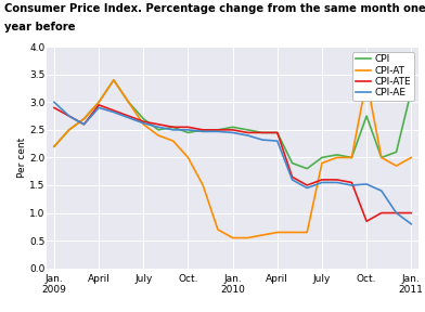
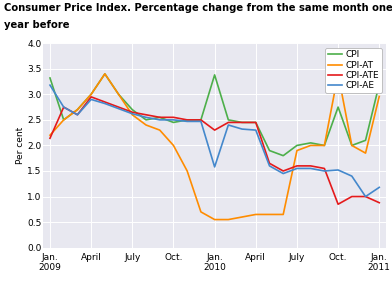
CPI/Jan. 2009: 2.20 -> 3.32
CPI-ATE/Jan. 2009: 2.90 -> 2.14
CPI-AE/Jan. 2009: 3.00 -> 3.18
CPI/Jan. 2010: 2.55 -> 3.38
CPI-ATE/Jan. 2010: 2.50 -> 2.30
CPI-AE/Jan. 2010: 2.45 -> 1.58
CPI-AT/Jan. 2011: 2.00 -> 2.96
CPI-ATE/Jan. 2011: 1.00 -> 0.88
CPI-AE/Jan. 2011: 0.80 -> 1.18
